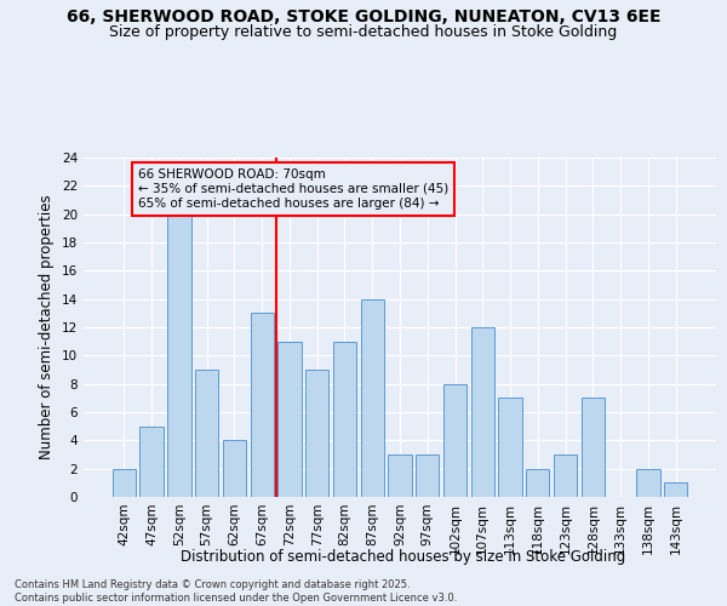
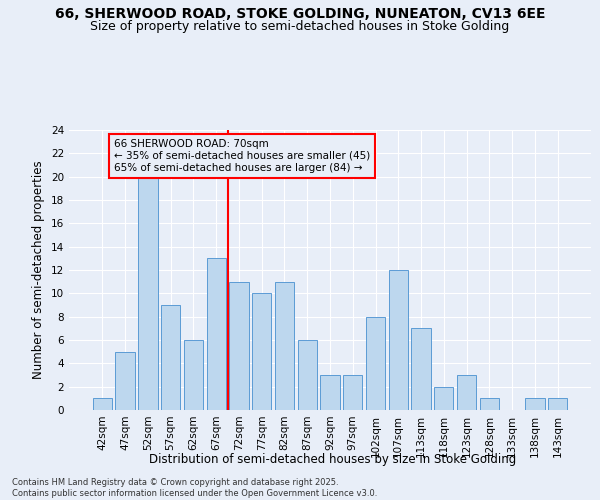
42sqm: 2 -> 1
62sqm: 4 -> 6
77sqm: 9 -> 10
87sqm: 14 -> 6
128sqm: 7 -> 1
138sqm: 2 -> 1
